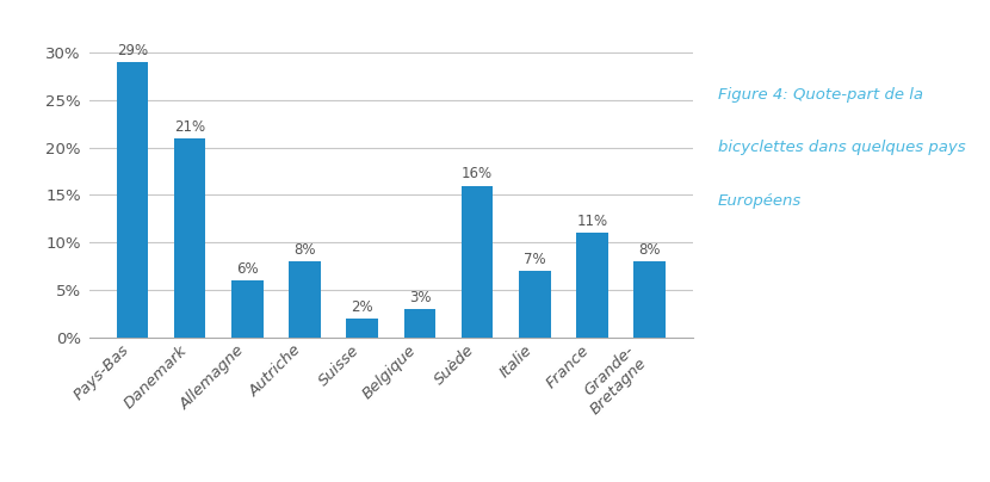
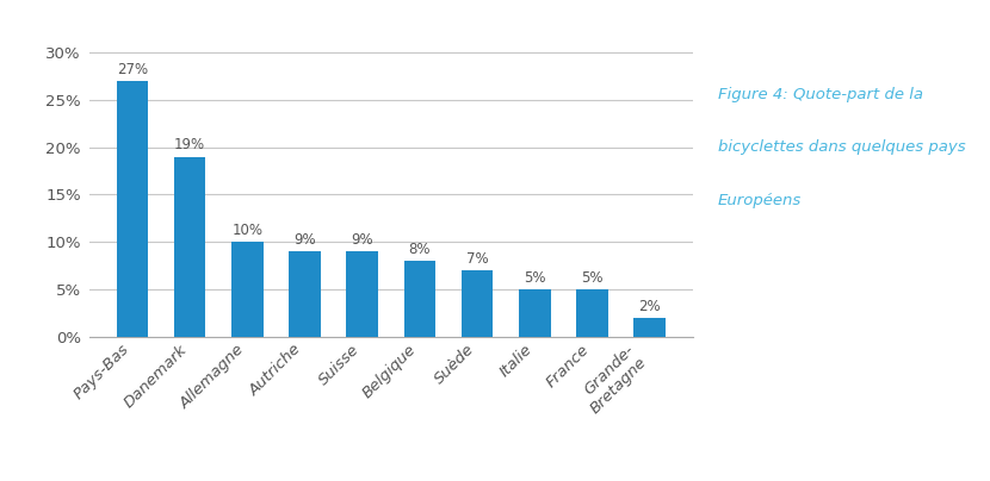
Pays-Bas: 29% -> 27%
Danemark: 21% -> 19%
Allemagne: 6% -> 10%
Autriche: 8% -> 9%
Suisse: 2% -> 9%
Belgique: 3% -> 8%
Suède: 16% -> 7%
Italie: 7% -> 5%
France: 11% -> 5%
Grande- Bretagne: 8% -> 2%
